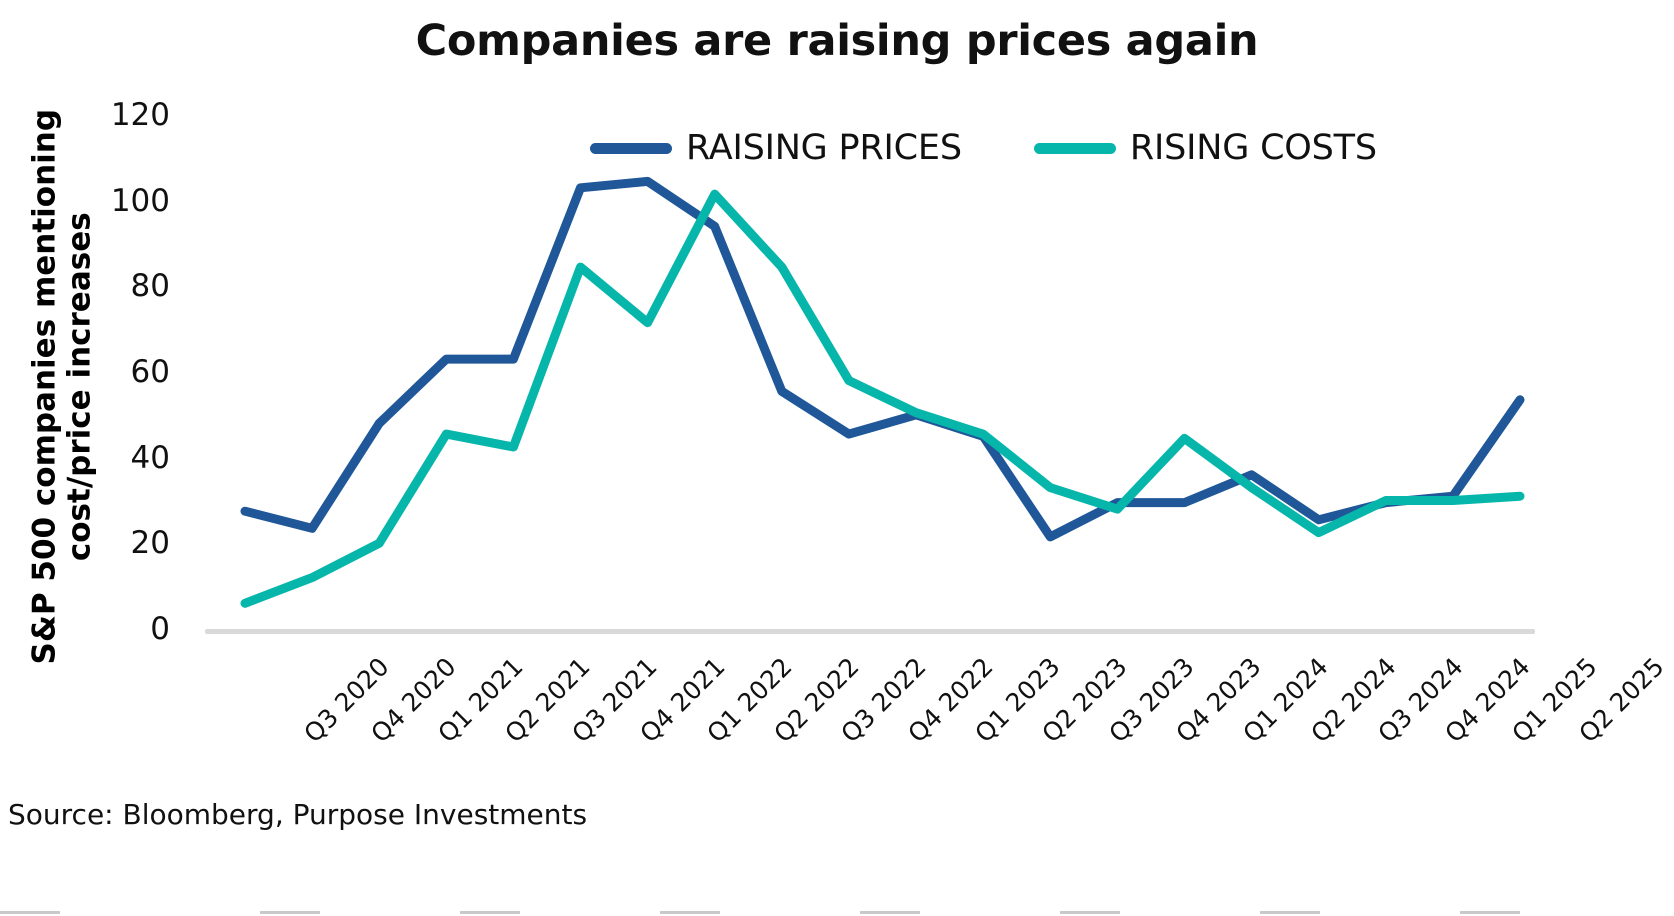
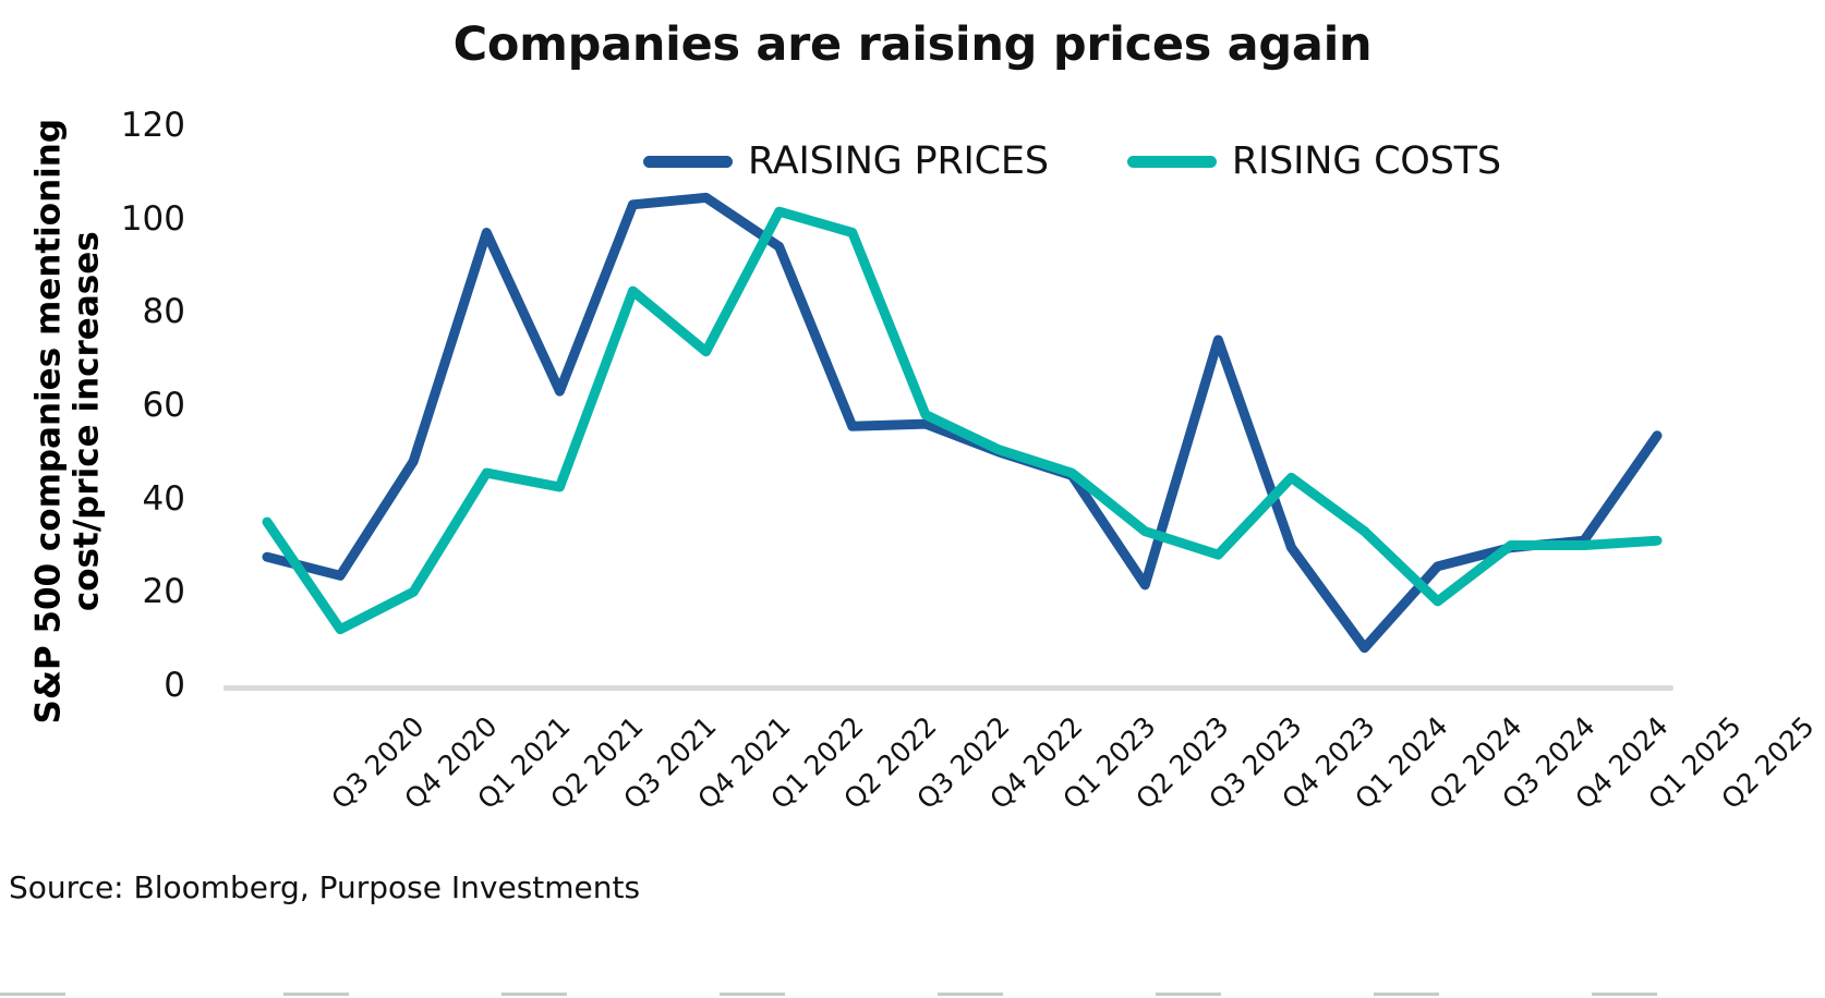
RISING COSTS/Q3 2020: 6 -> 35
RAISING PRICES/Q2 2021: 63 -> 97
RISING COSTS/Q3 2022: 84 -> 97
RAISING PRICES/Q4 2022: 46 -> 56
RAISING PRICES/Q4 2023: 30 -> 74
RAISING PRICES/Q2 2024: 36 -> 8
RISING COSTS/Q3 2024: 22 -> 18
